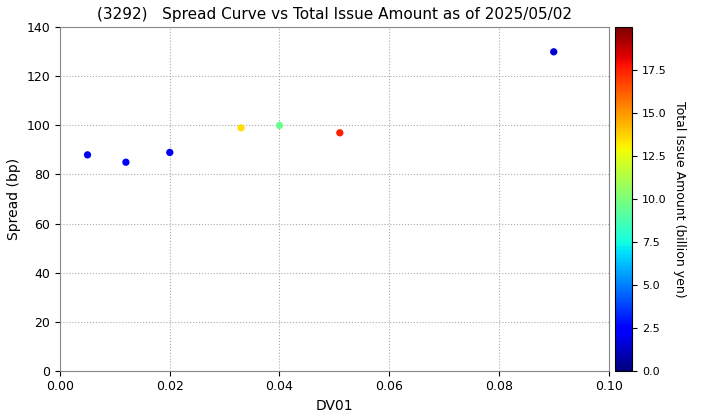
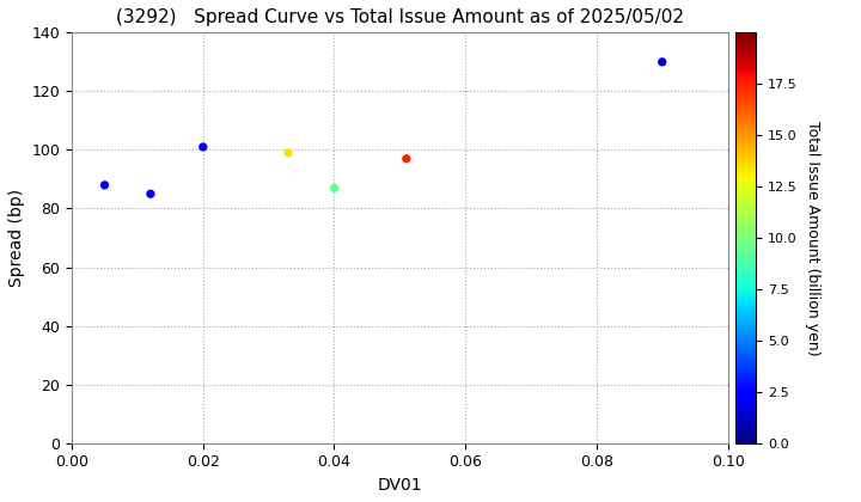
0.02: 89 -> 101
0.04: 100 -> 87
